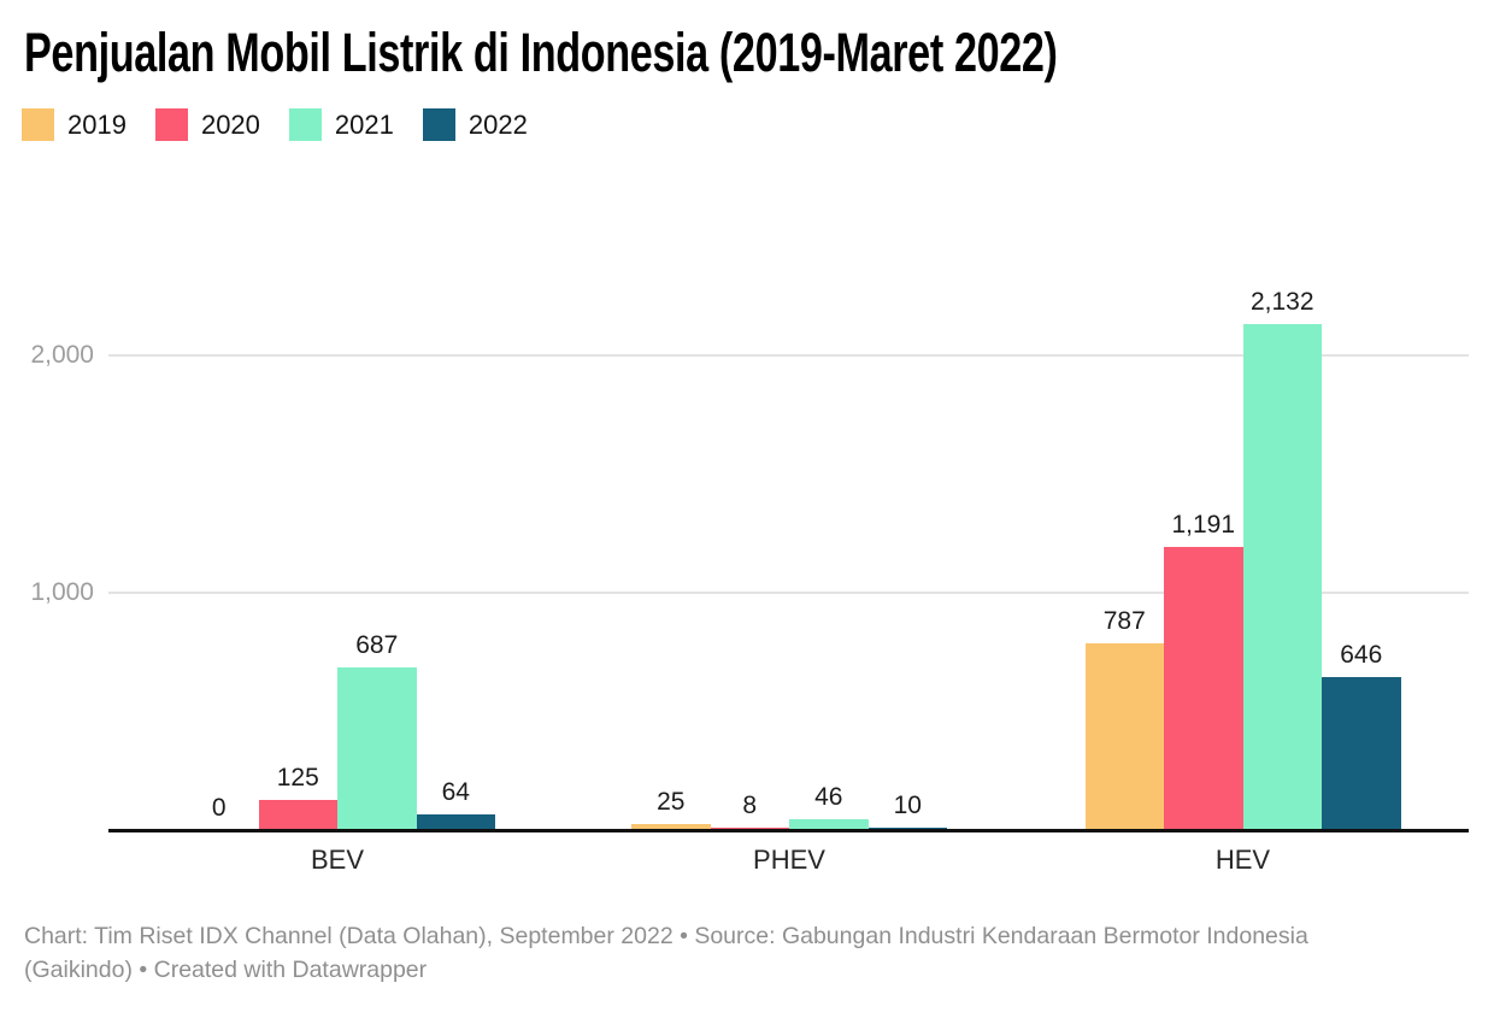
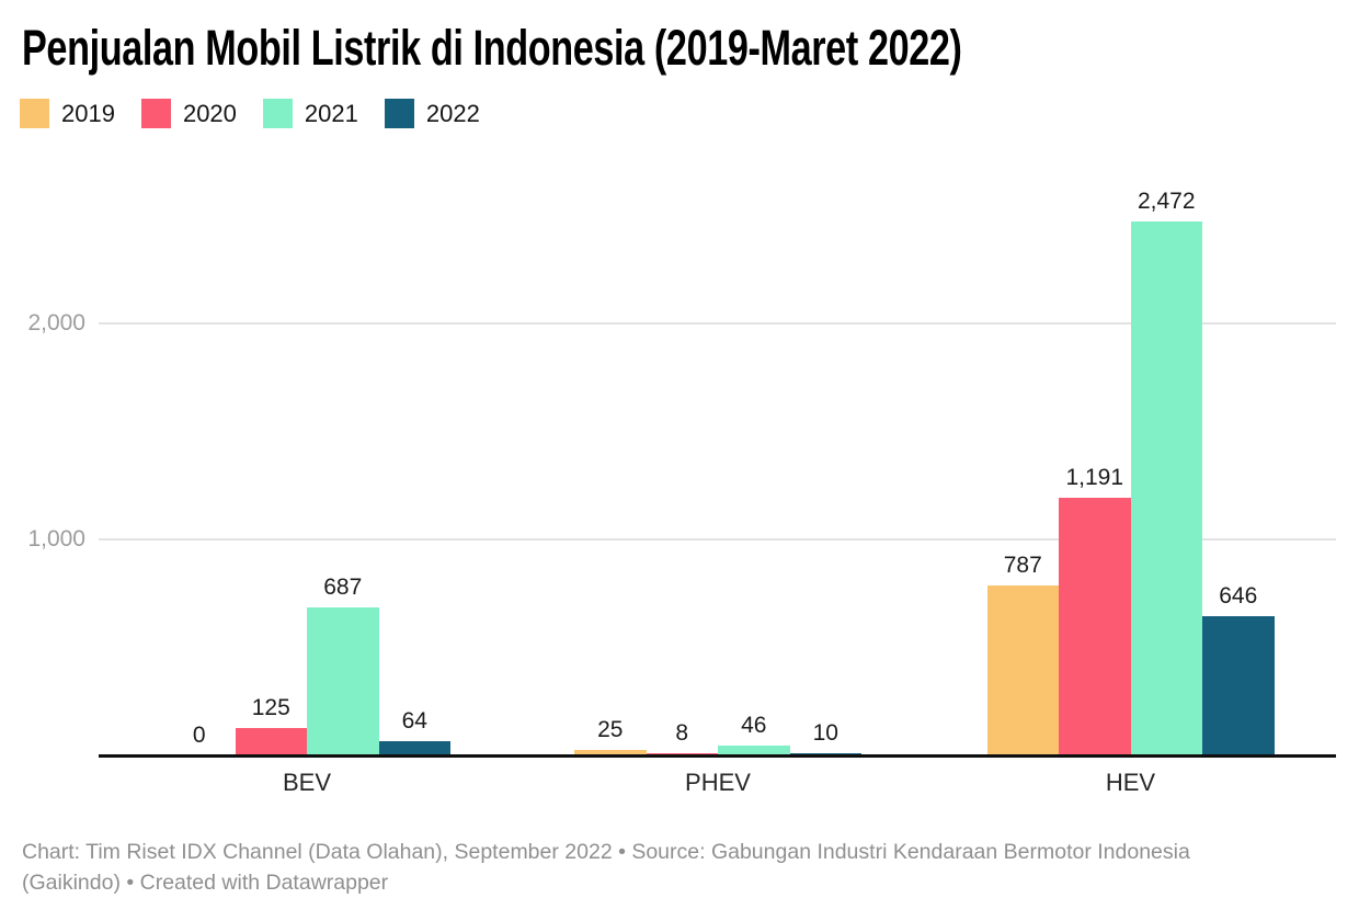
2021/HEV: 2,132 -> 2,472
